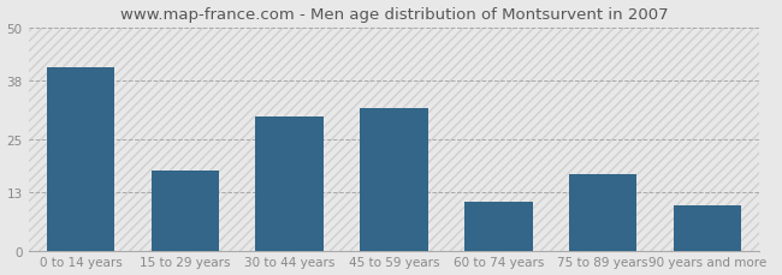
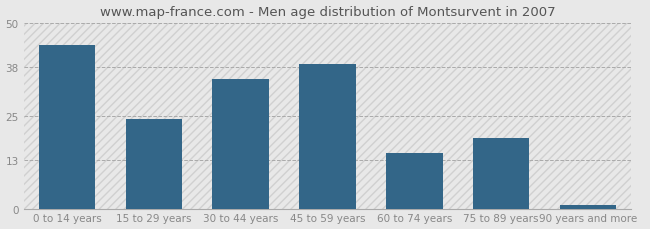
0 to 14 years: 41 -> 44
15 to 29 years: 18 -> 24
30 to 44 years: 30 -> 35
45 to 59 years: 32 -> 39
60 to 74 years: 11 -> 15
75 to 89 years: 17 -> 19
90 years and more: 10 -> 1
